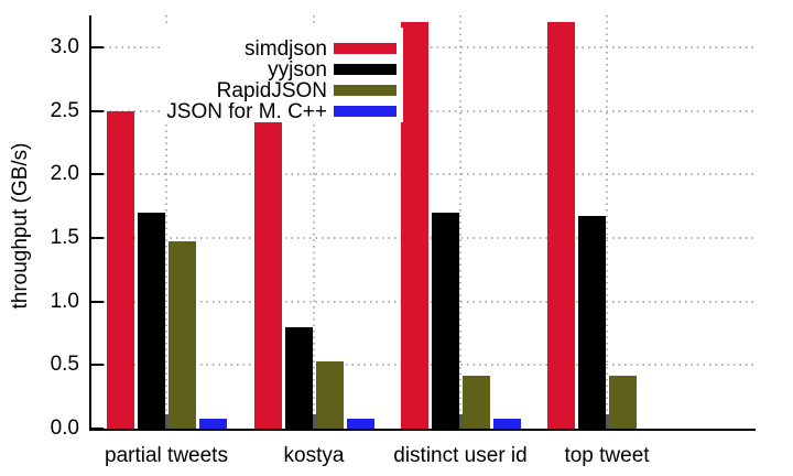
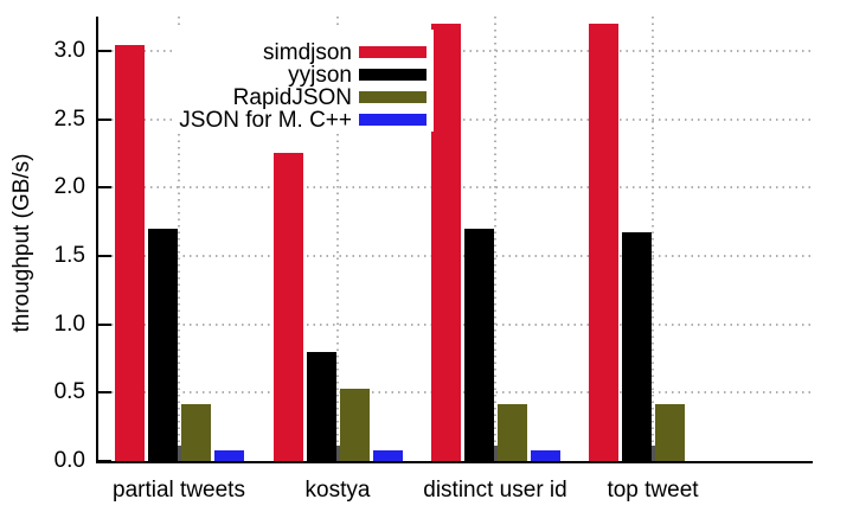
simdjson/partial tweets: 2.50 -> 3.04
RapidJSON/partial tweets: 1.47 -> 0.42
simdjson/kostya: 2.69 -> 2.25
